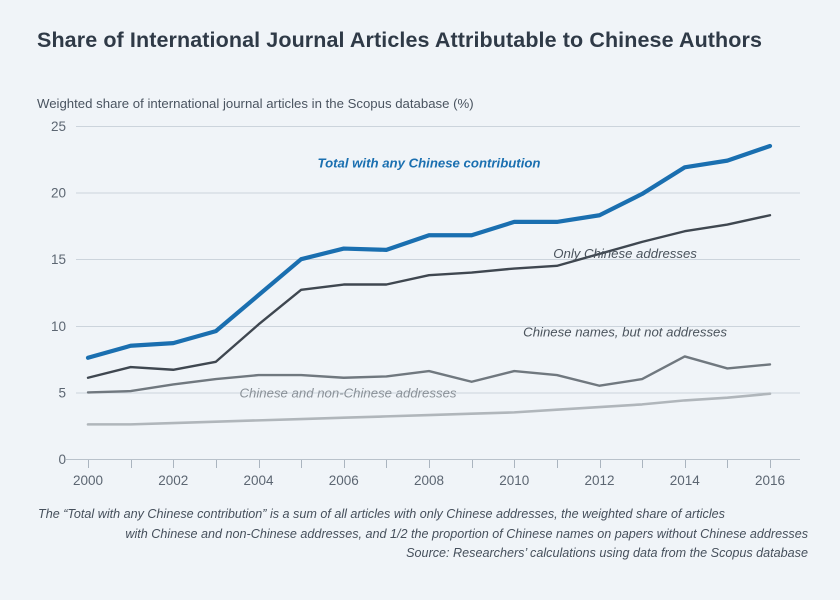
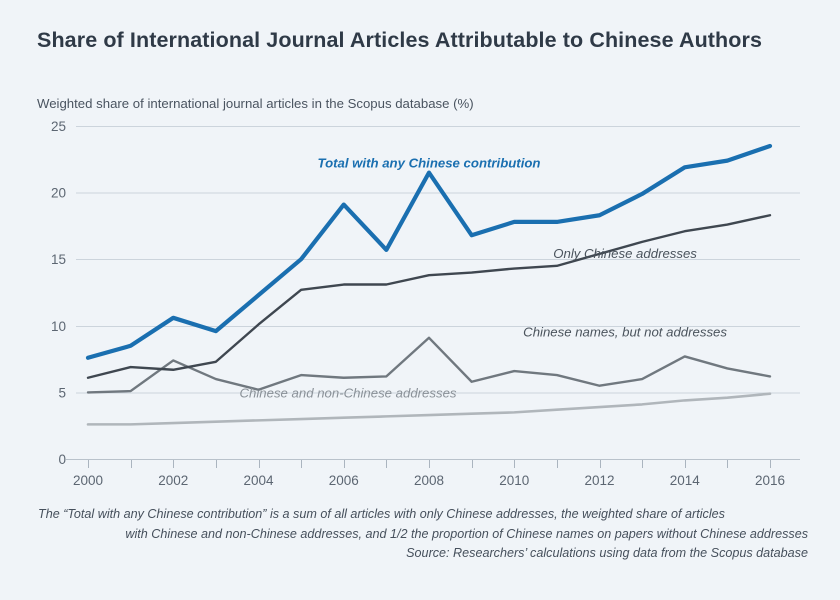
Total with any Chinese contribution/2002: 8.7 -> 10.6
Chinese names, but not addresses/2002: 5.6 -> 7.4
Chinese names, but not addresses/2004: 6.3 -> 5.2
Total with any Chinese contribution/2006: 15.8 -> 19.1
Total with any Chinese contribution/2008: 16.8 -> 21.5
Chinese names, but not addresses/2008: 6.6 -> 9.1
Chinese names, but not addresses/2016: 7.1 -> 6.2
